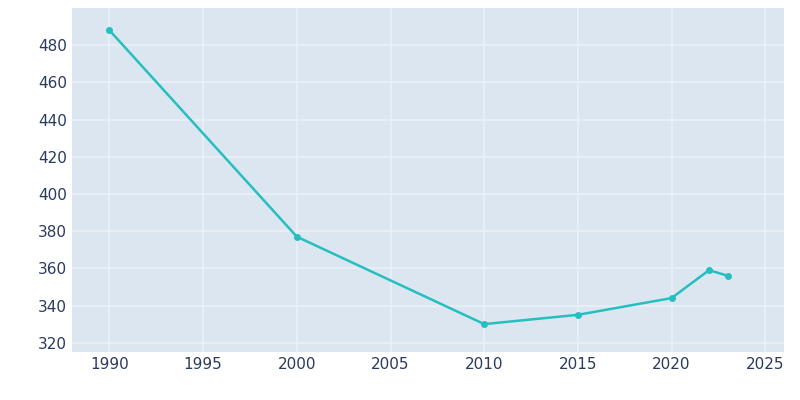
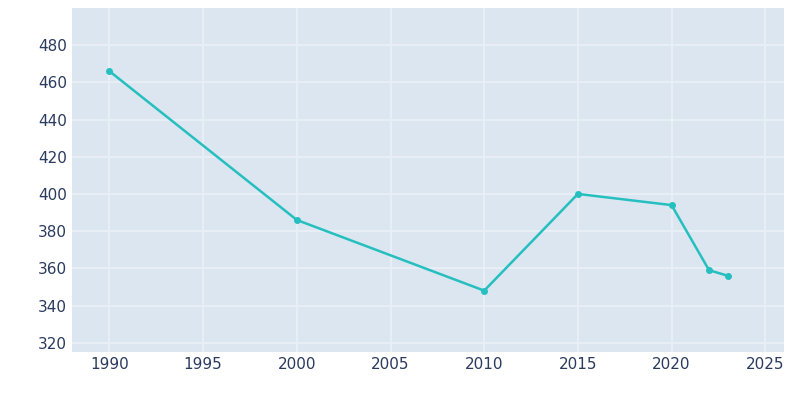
1990: 488 -> 466
2000: 377 -> 386
2010: 330 -> 348
2015: 335 -> 400
2020: 344 -> 394
